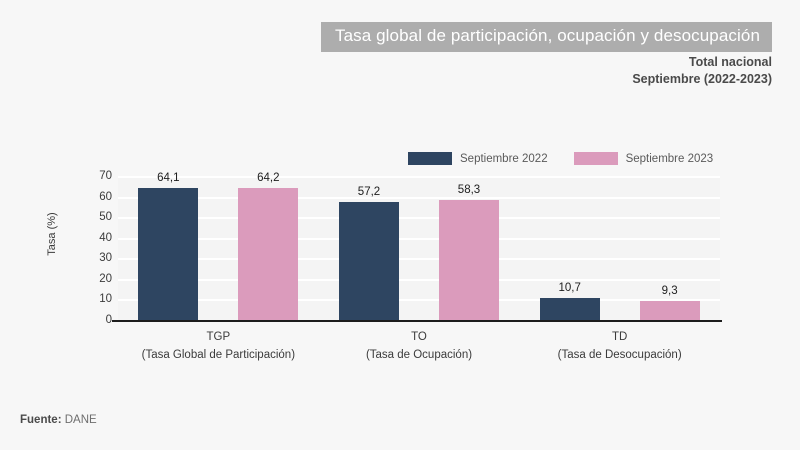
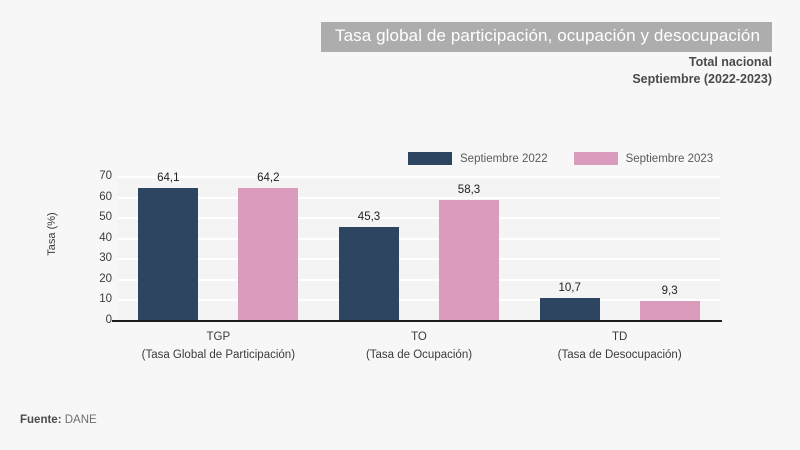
Septiembre 2022/TO: 57,2 -> 45,3
